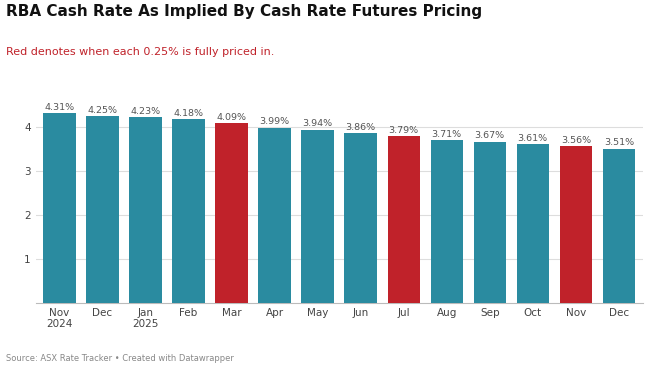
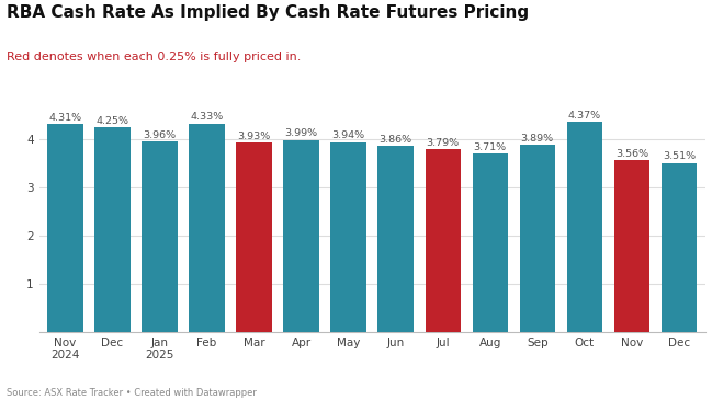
Jan 2025: 4.23% -> 3.96%
Feb: 4.18% -> 4.33%
Mar: 4.09% -> 3.93%
Sep: 3.67% -> 3.89%
Oct: 3.61% -> 4.37%
